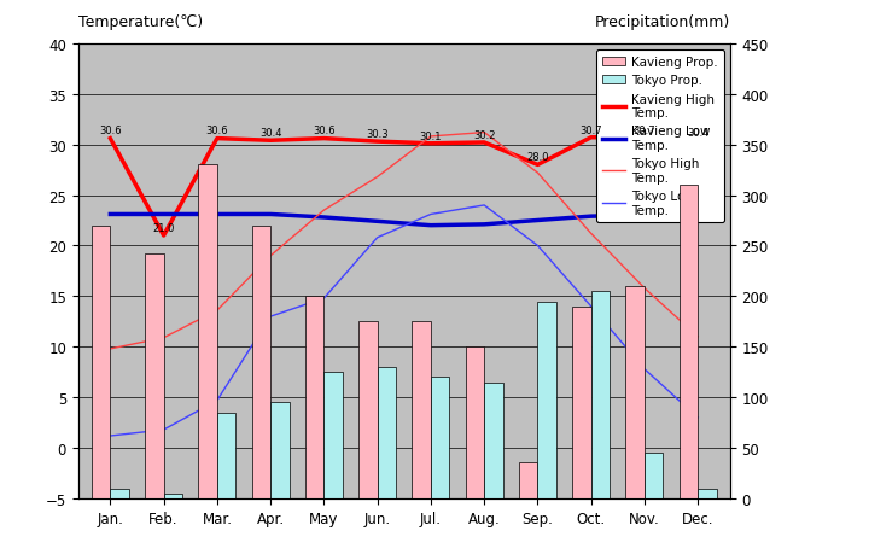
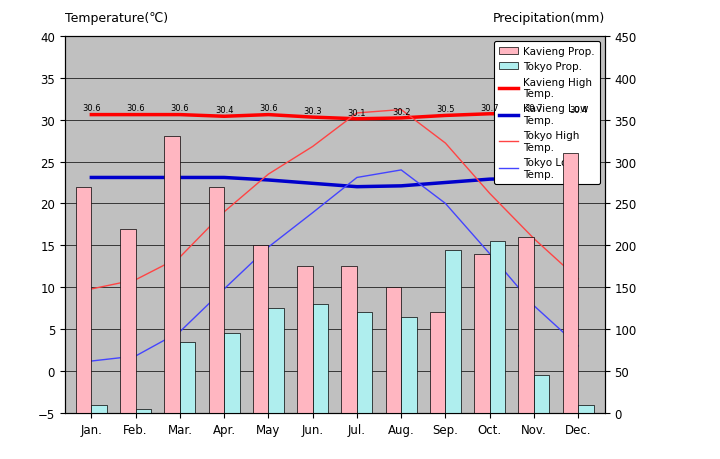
Kavieng Prop./Feb.: 242 -> 220
Kavieng High Temp./Feb.: 21.0 -> 30.6
Tokyo Low Temp./Apr.: 13.0 -> 9.8
Tokyo Low Temp./Jun.: 20.8 -> 18.9
Kavieng Prop./Sep.: 36 -> 120
Kavieng High Temp./Sep.: 28.0 -> 30.5
